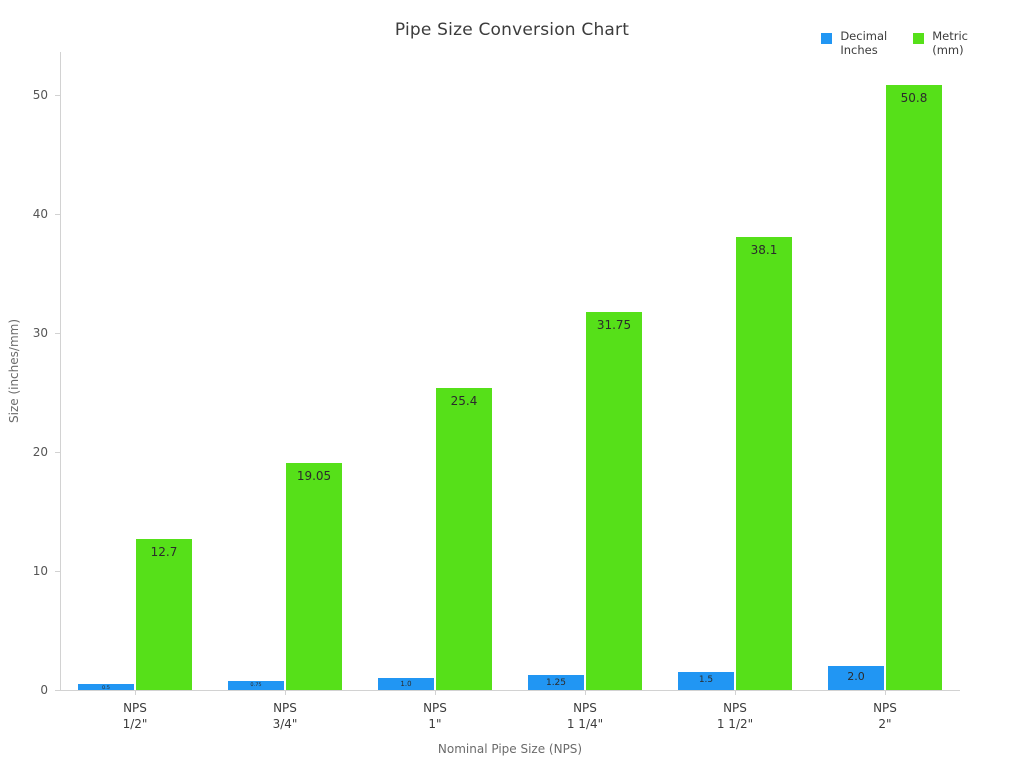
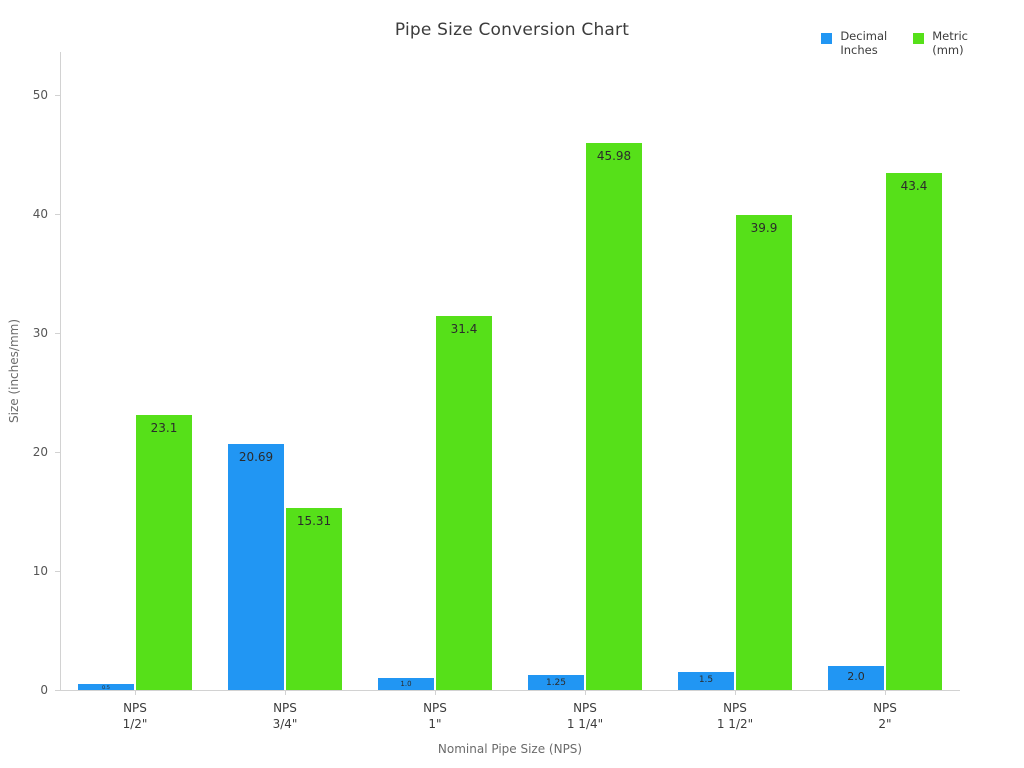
Metric (mm)/NPS 1/2": 12.7 -> 23.1
Decimal Inches/NPS 3/4": 0.75 -> 20.69
Metric (mm)/NPS 3/4": 19.05 -> 15.31
Metric (mm)/NPS 1": 25.4 -> 31.4
Metric (mm)/NPS 1 1/4": 31.75 -> 45.98
Metric (mm)/NPS 1 1/2": 38.1 -> 39.9
Metric (mm)/NPS 2": 50.8 -> 43.4
